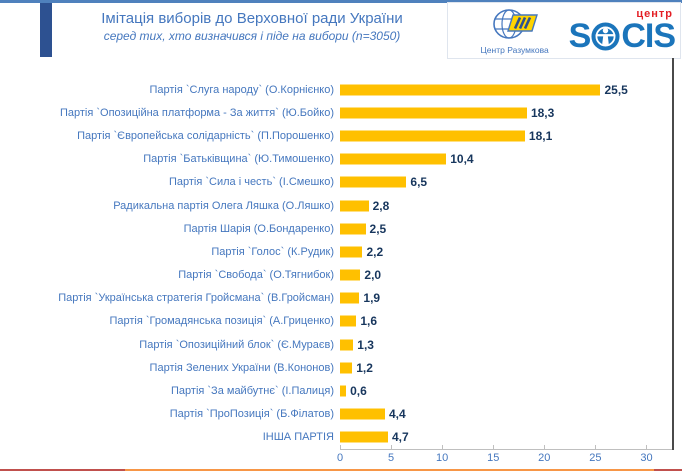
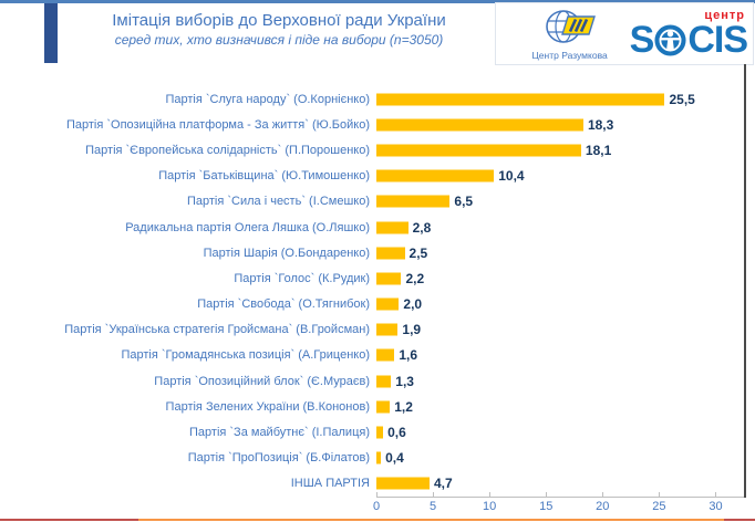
Партія `ПроПозиція` (Б.Філатов): 4,4 -> 0,4
